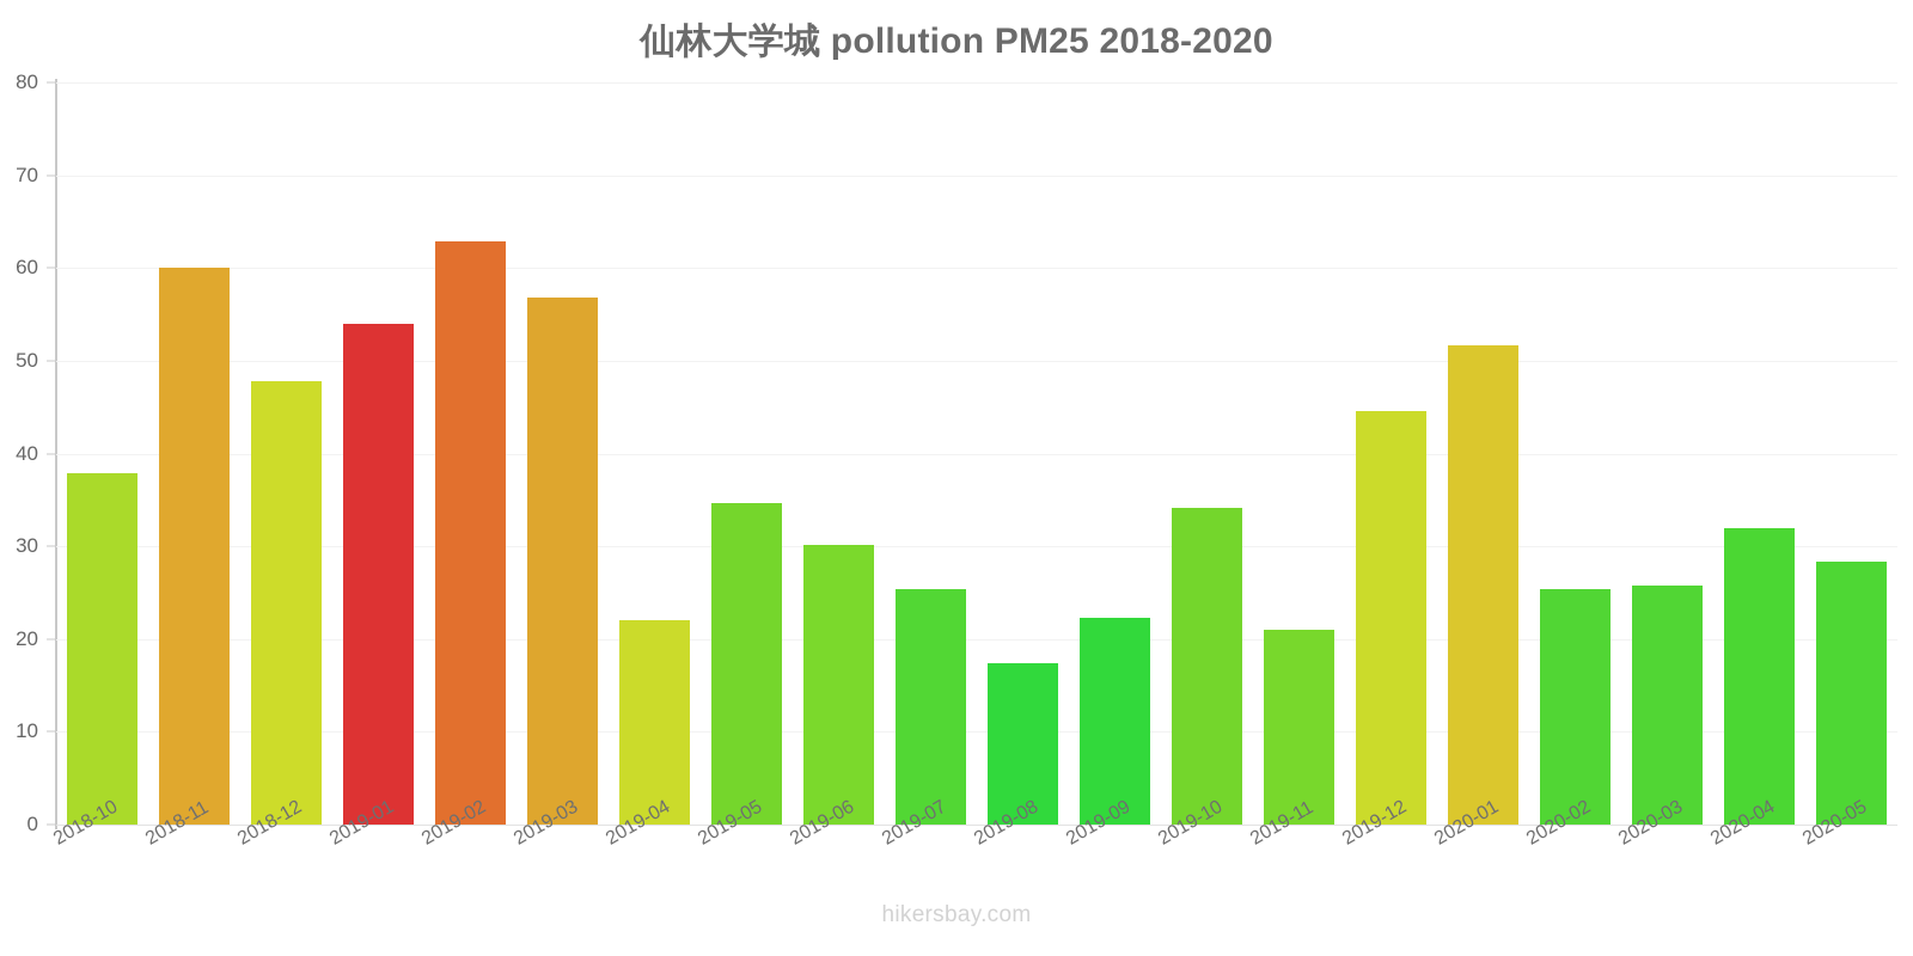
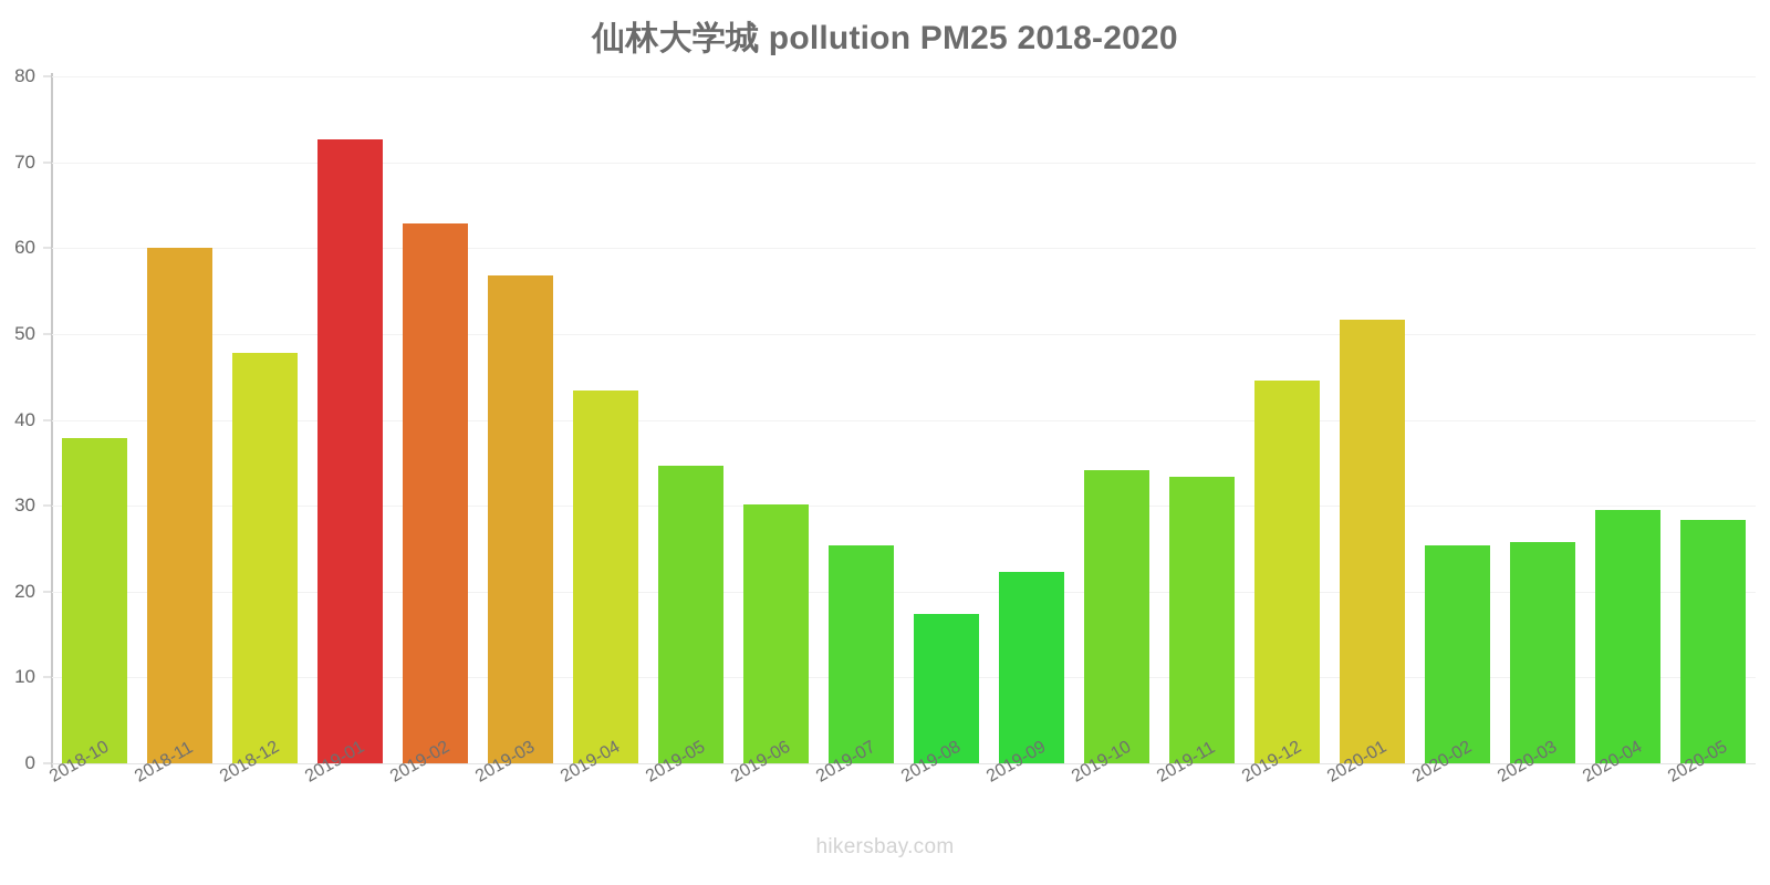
2019-01: 54 -> 73
2019-04: 22 -> 43
2019-11: 21 -> 33
2020-04: 32 -> 30
